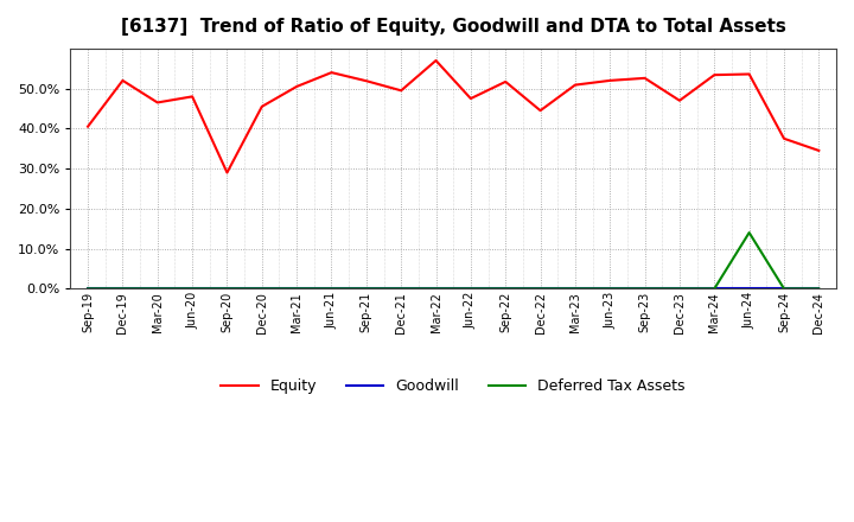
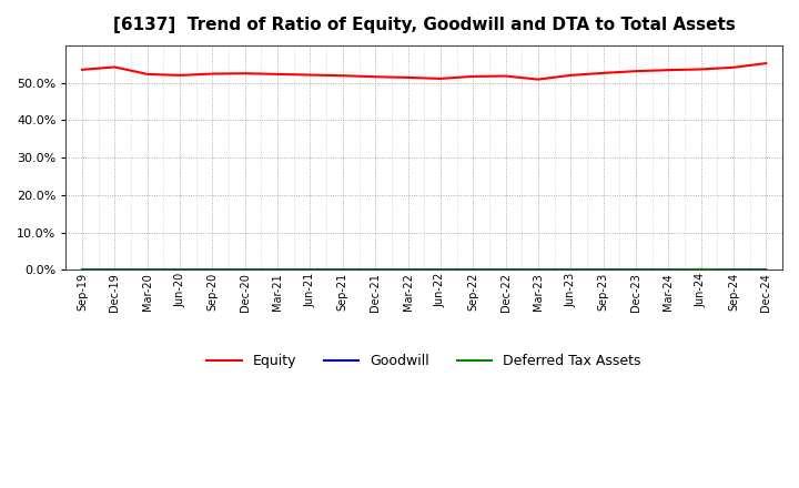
Equity/Sep-19: 40.5% -> 53.5%
Equity/Dec-19: 52.0% -> 54.2%
Equity/Mar-20: 46.5% -> 52.3%
Equity/Jun-20: 48.0% -> 52.0%
Equity/Sep-20: 29.0% -> 52.4%
Equity/Dec-20: 45.5% -> 52.5%
Equity/Mar-21: 50.5% -> 52.3%
Equity/Jun-21: 54.0% -> 52.1%
Equity/Dec-21: 49.5% -> 51.6%
Equity/Mar-22: 57.0% -> 51.4%
Equity/Jun-22: 47.5% -> 51.1%
Equity/Dec-22: 44.5% -> 51.8%
Equity/Dec-23: 47.0% -> 53.1%
Deferred Tax Assets/Jun-24: 14.0% -> 0.1%
Equity/Sep-24: 37.5% -> 54.1%
Equity/Dec-24: 34.5% -> 55.2%
